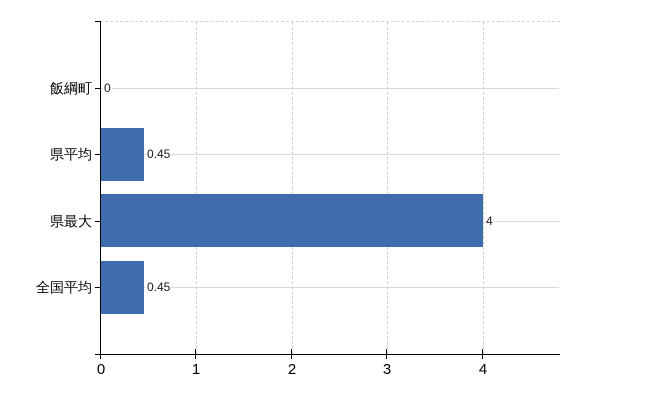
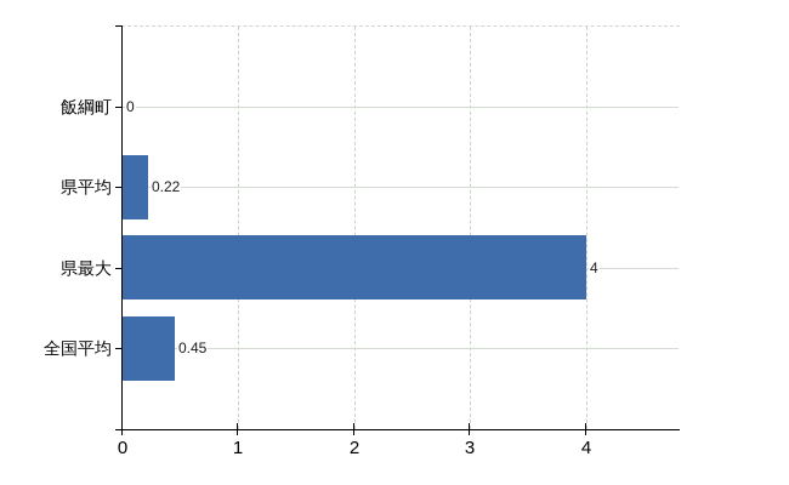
県平均: 0.45 -> 0.22
